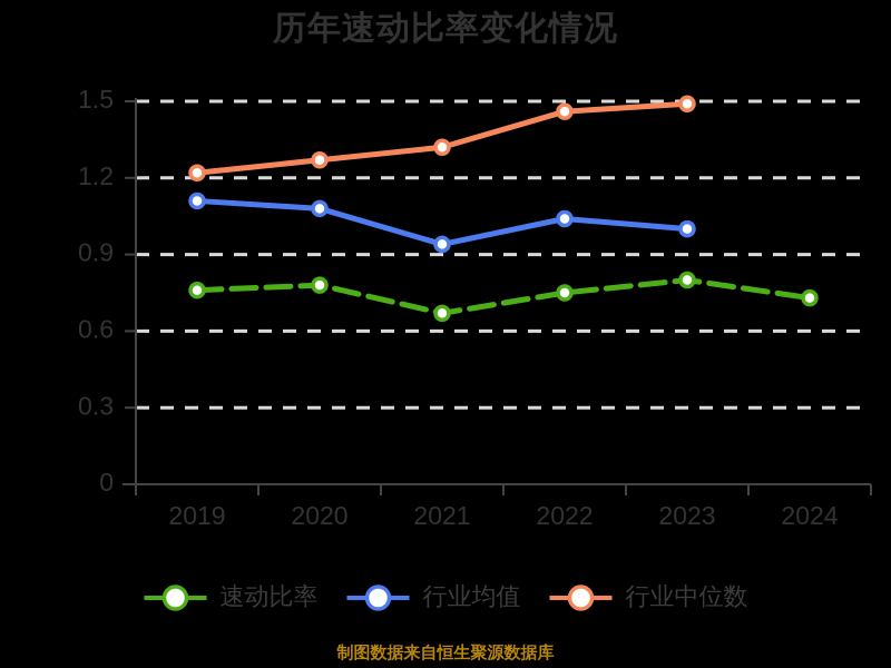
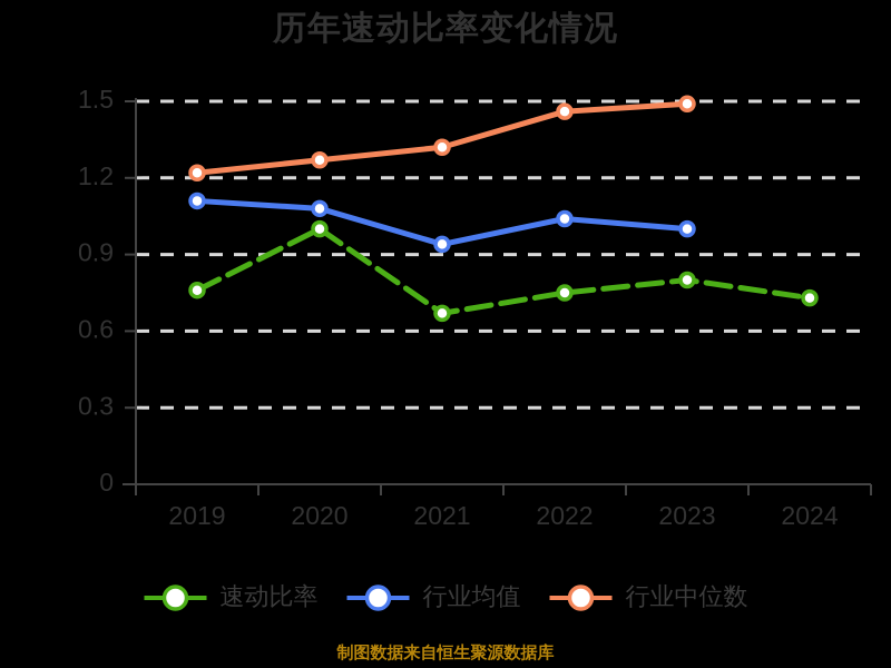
速动比率/2020: 0.78 -> 1.00
